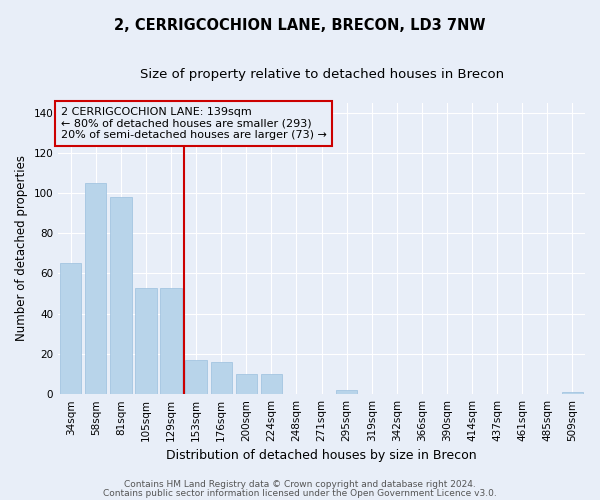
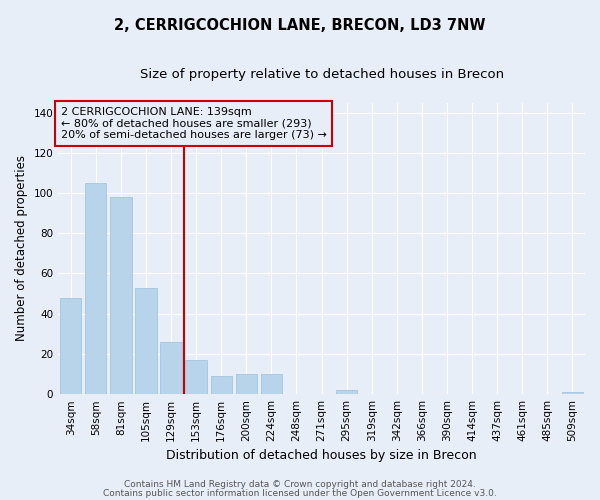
34sqm: 65 -> 48
129sqm: 53 -> 26
176sqm: 16 -> 9
